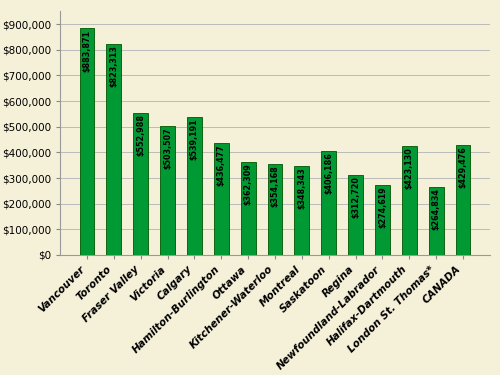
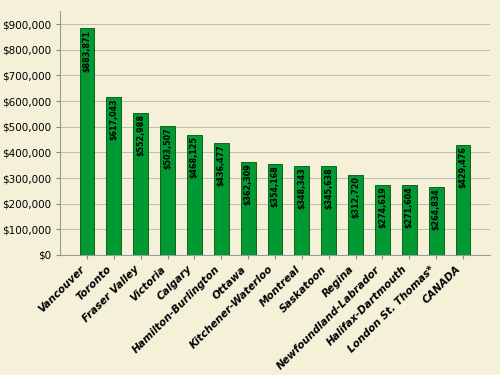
Toronto: $823,313 -> $617,043
Calgary: $539,191 -> $468,125
Saskatoon: $406,186 -> $345,638
Halifax-Dartmouth: $423,130 -> $271,604
